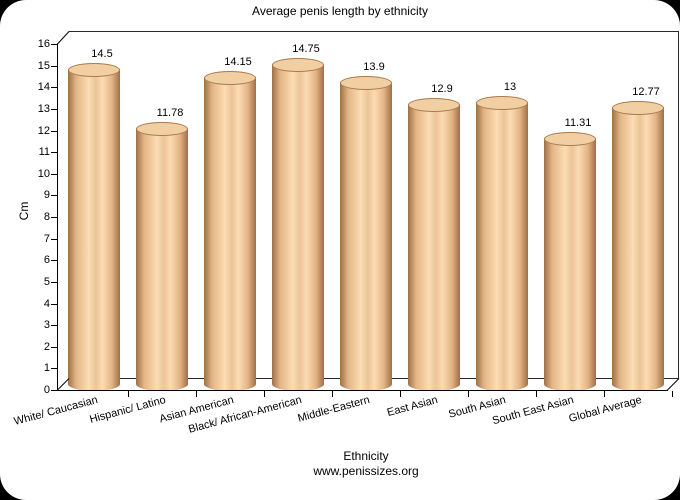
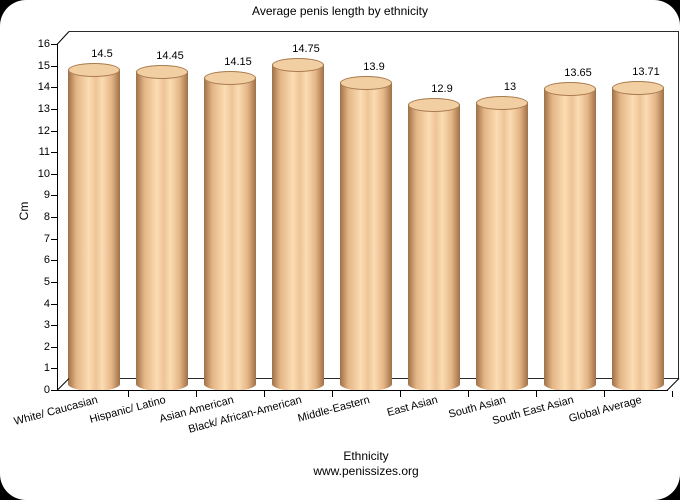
Hispanic/ Latino: 11.78 -> 14.45
South East Asian: 11.31 -> 13.65
Global Average: 12.77 -> 13.71
